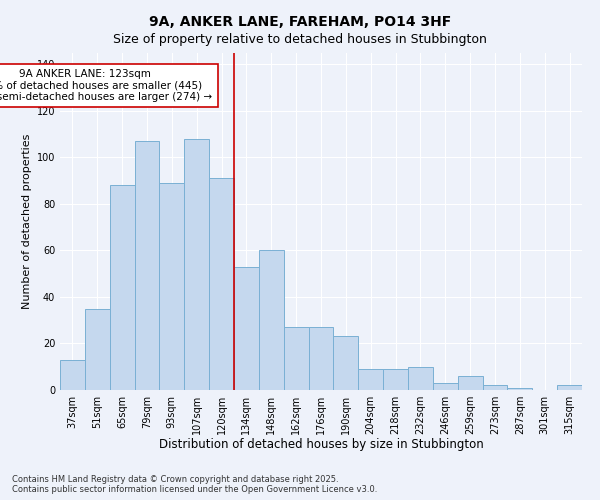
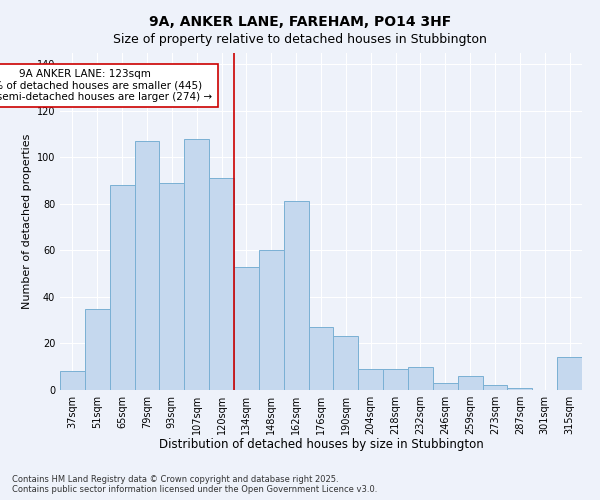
37sqm: 13 -> 8
162sqm: 27 -> 81
315sqm: 2 -> 14
